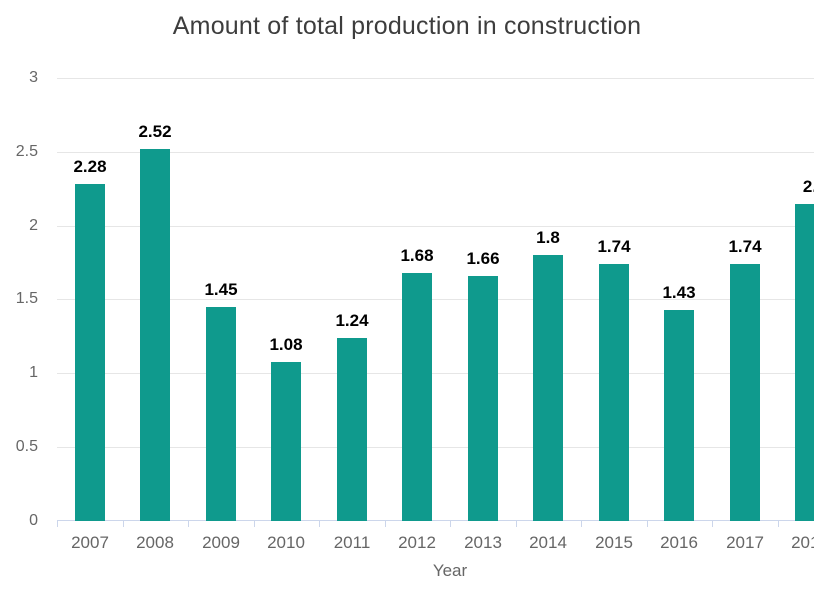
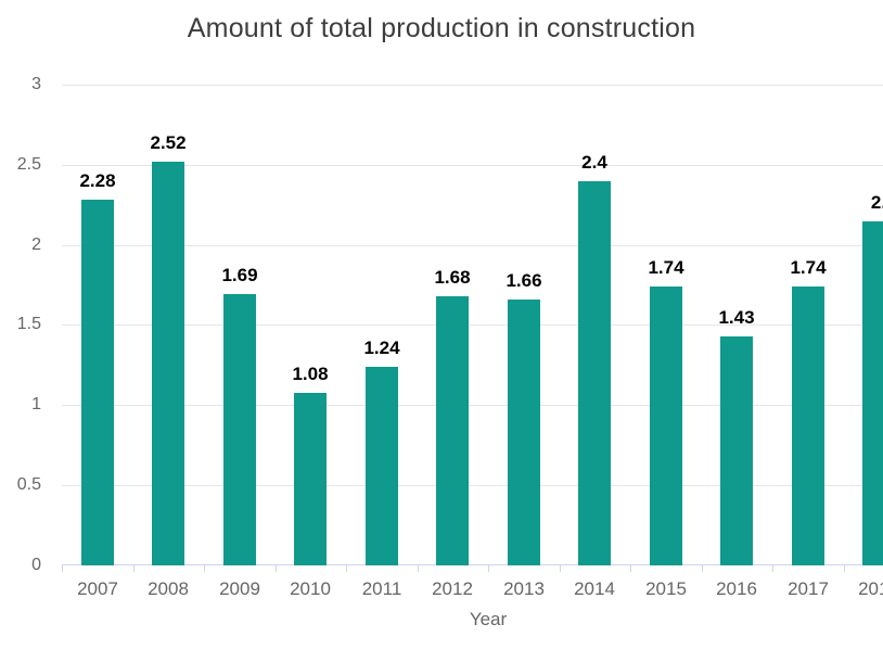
2009: 1.45 -> 1.69
2014: 1.8 -> 2.4
